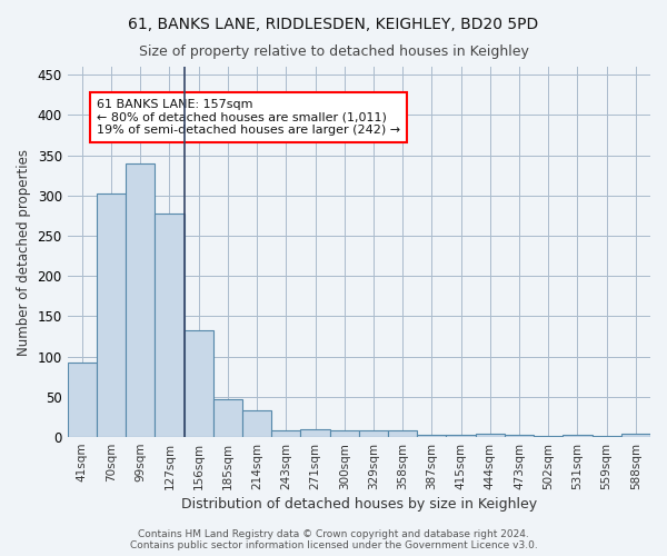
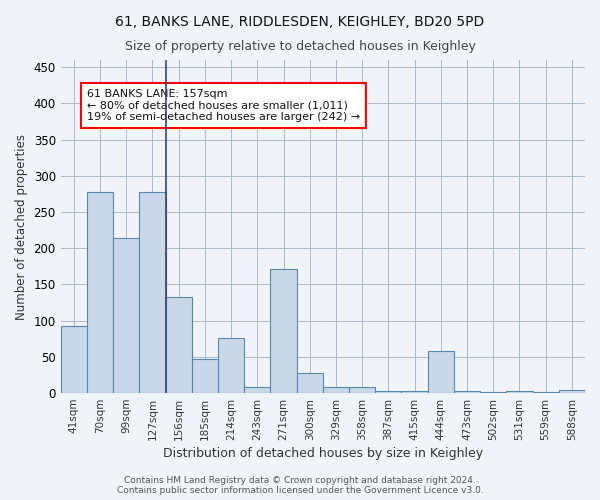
70sqm: 303 -> 278
99sqm: 340 -> 214
214sqm: 33 -> 76
271sqm: 10 -> 172
300sqm: 8 -> 28
444sqm: 4 -> 58
